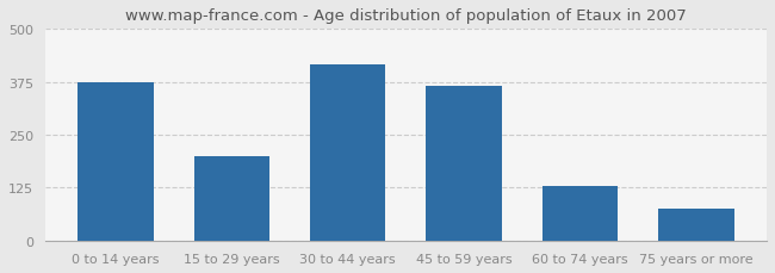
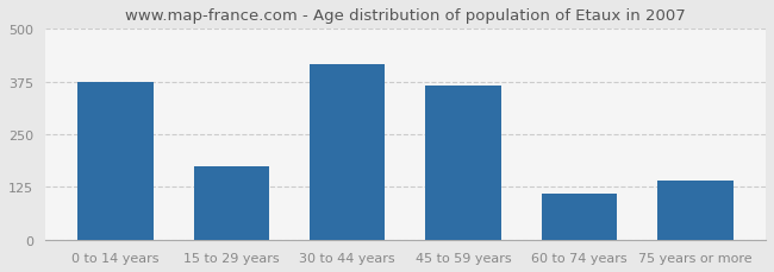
15 to 29 years: 200 -> 175
60 to 74 years: 130 -> 110
75 years or more: 75 -> 140
